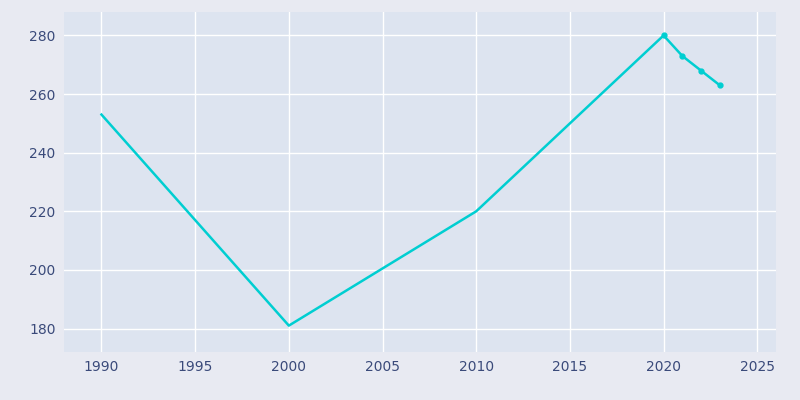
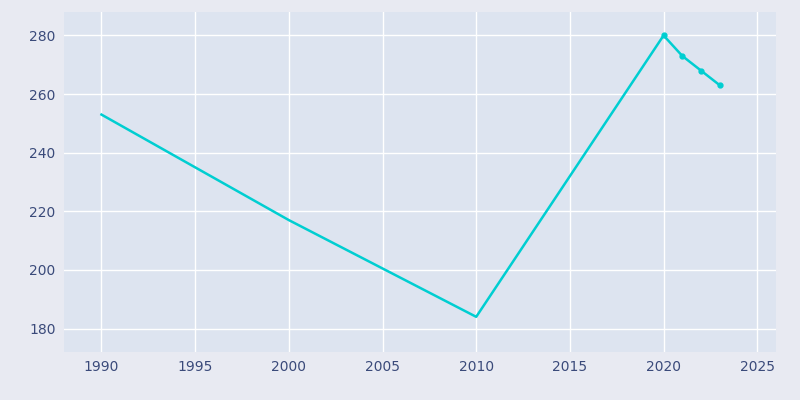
2000: 181 -> 217
2010: 220 -> 184
